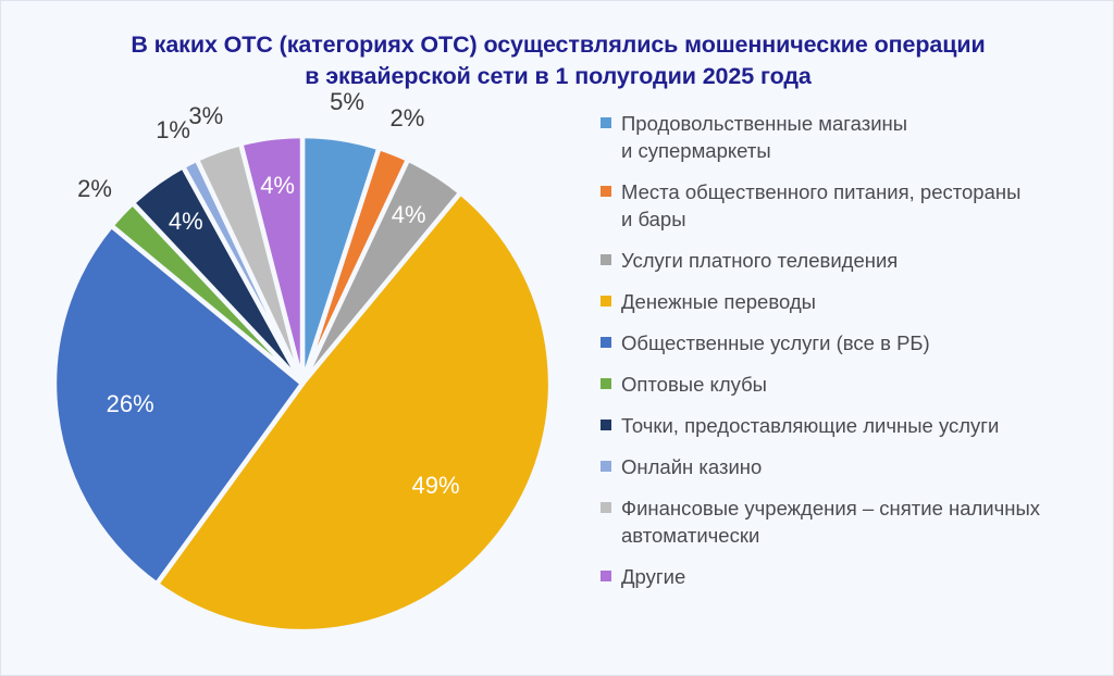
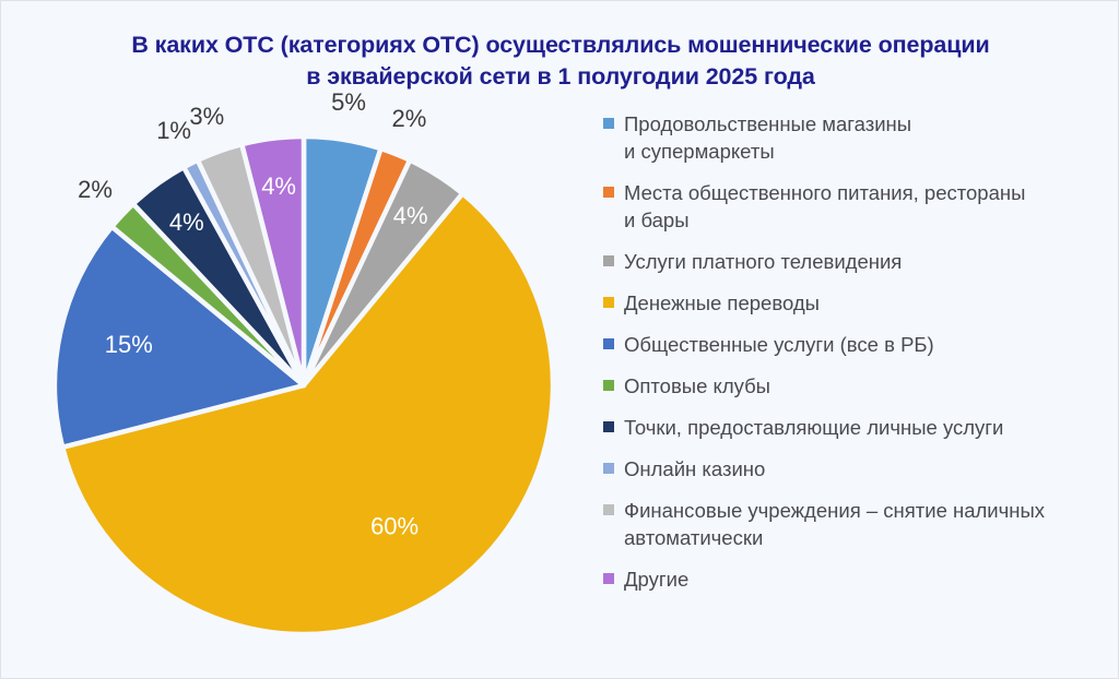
Денежные переводы: 49% -> 60%
Общественные услуги (все в РБ): 26% -> 15%
